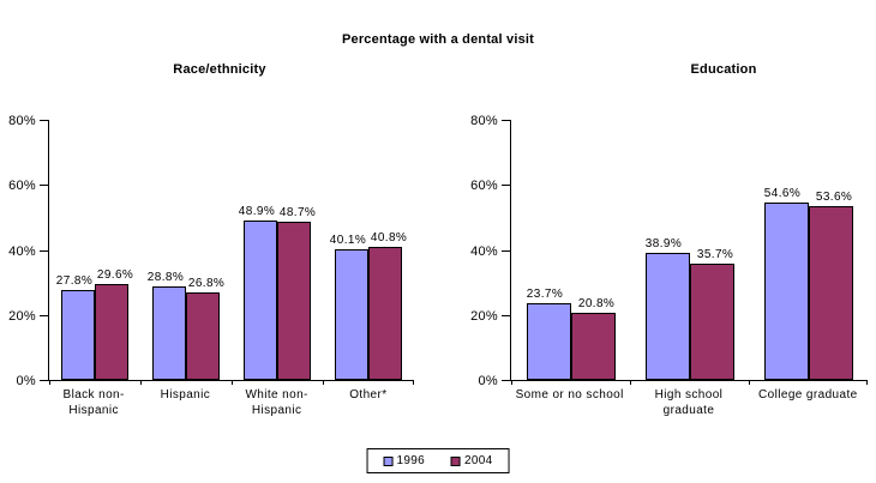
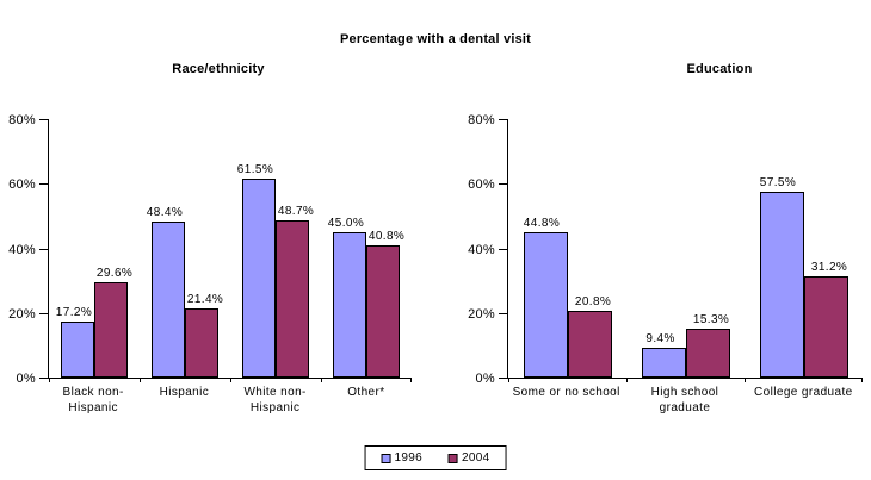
Race/ethnicity/1996/Black non-Hispanic: 27.8% -> 17.2%
Race/ethnicity/1996/Hispanic: 28.8% -> 48.4%
Race/ethnicity/2004/Hispanic: 26.8% -> 21.4%
Race/ethnicity/1996/White non-Hispanic: 48.9% -> 61.5%
Race/ethnicity/1996/Other*: 40.1% -> 45.0%
Education/1996/Some or no school: 23.7% -> 44.8%
Education/1996/High school graduate: 38.9% -> 9.4%
Education/2004/High school graduate: 35.7% -> 15.3%
Education/1996/College graduate: 54.6% -> 57.5%
Education/2004/College graduate: 53.6% -> 31.2%
